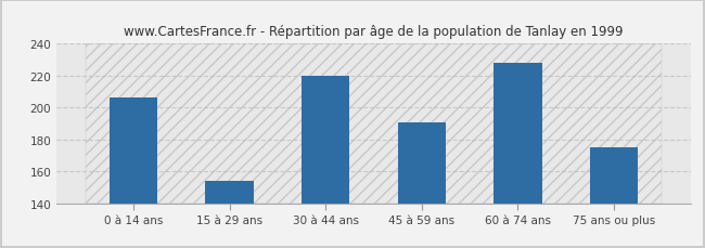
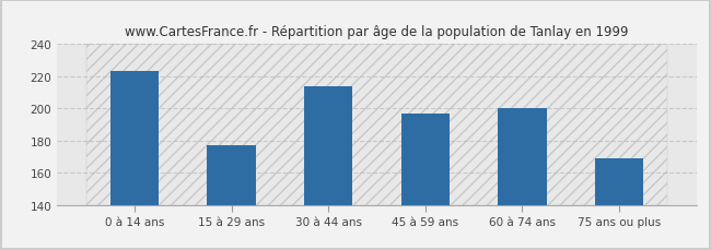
0 à 14 ans: 206 -> 223
15 à 29 ans: 154 -> 177
30 à 44 ans: 220 -> 214
45 à 59 ans: 191 -> 197
60 à 74 ans: 228 -> 200
75 ans ou plus: 175 -> 169
